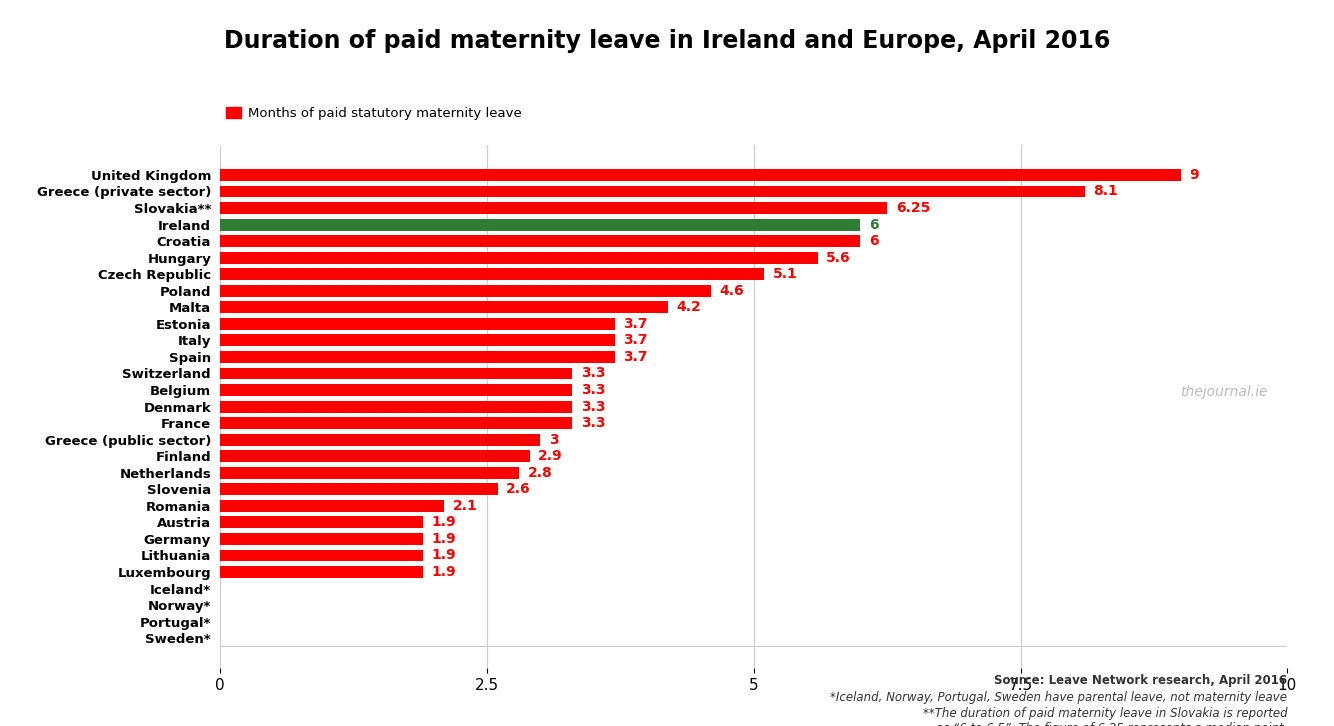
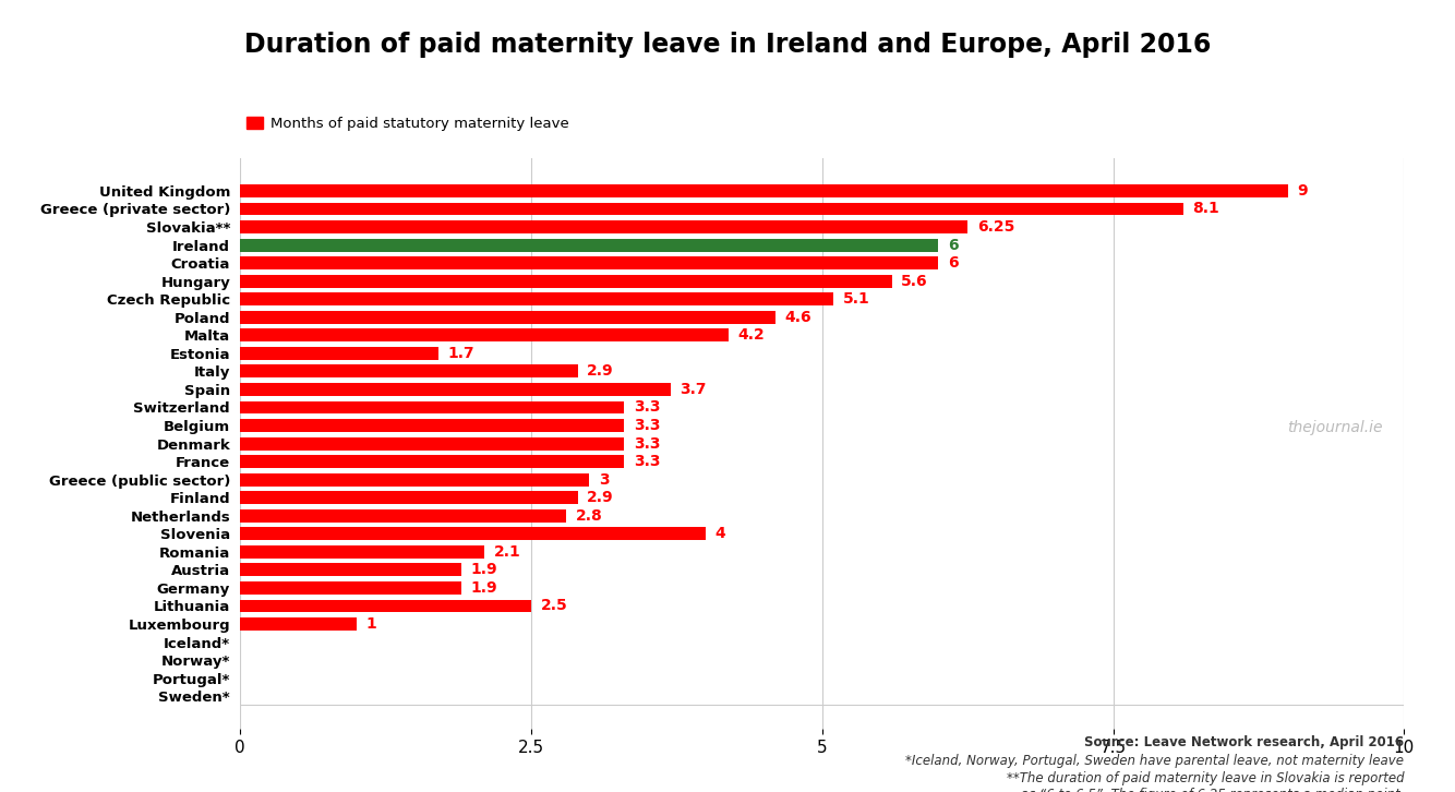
Estonia: 3.7 -> 1.7
Italy: 3.7 -> 2.9
Slovenia: 2.6 -> 4
Lithuania: 1.9 -> 2.5
Luxembourg: 1.9 -> 1
